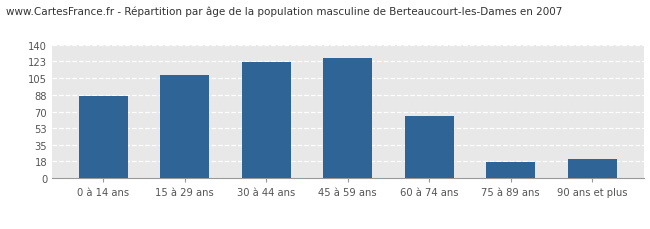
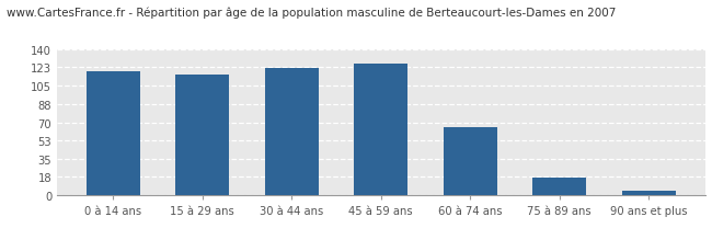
0 à 14 ans: 86 -> 119
15 à 29 ans: 108 -> 116
90 ans et plus: 20 -> 5
